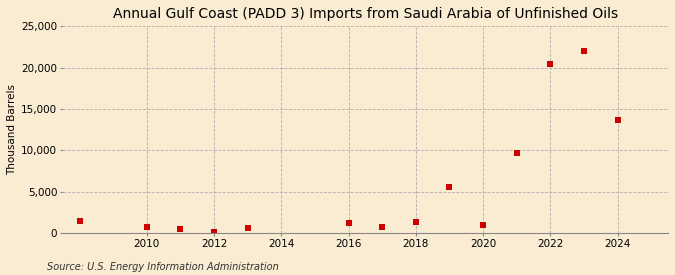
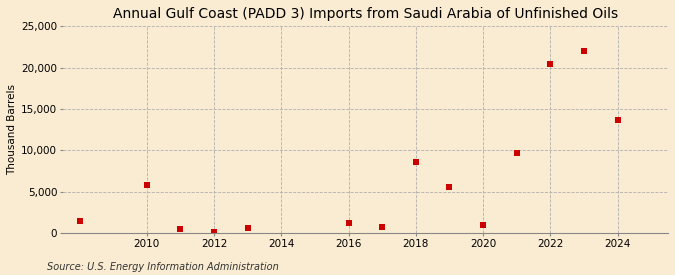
2010: 800 -> 5,800
2018: 1,400 -> 8,600
